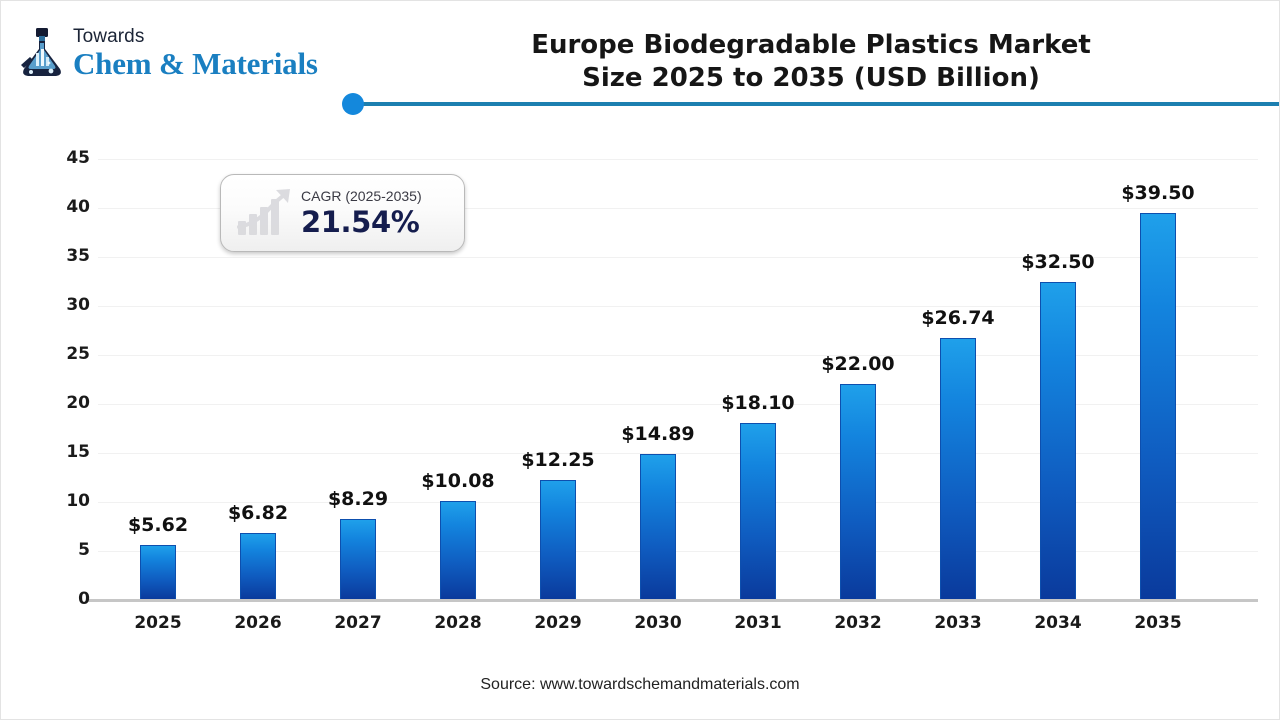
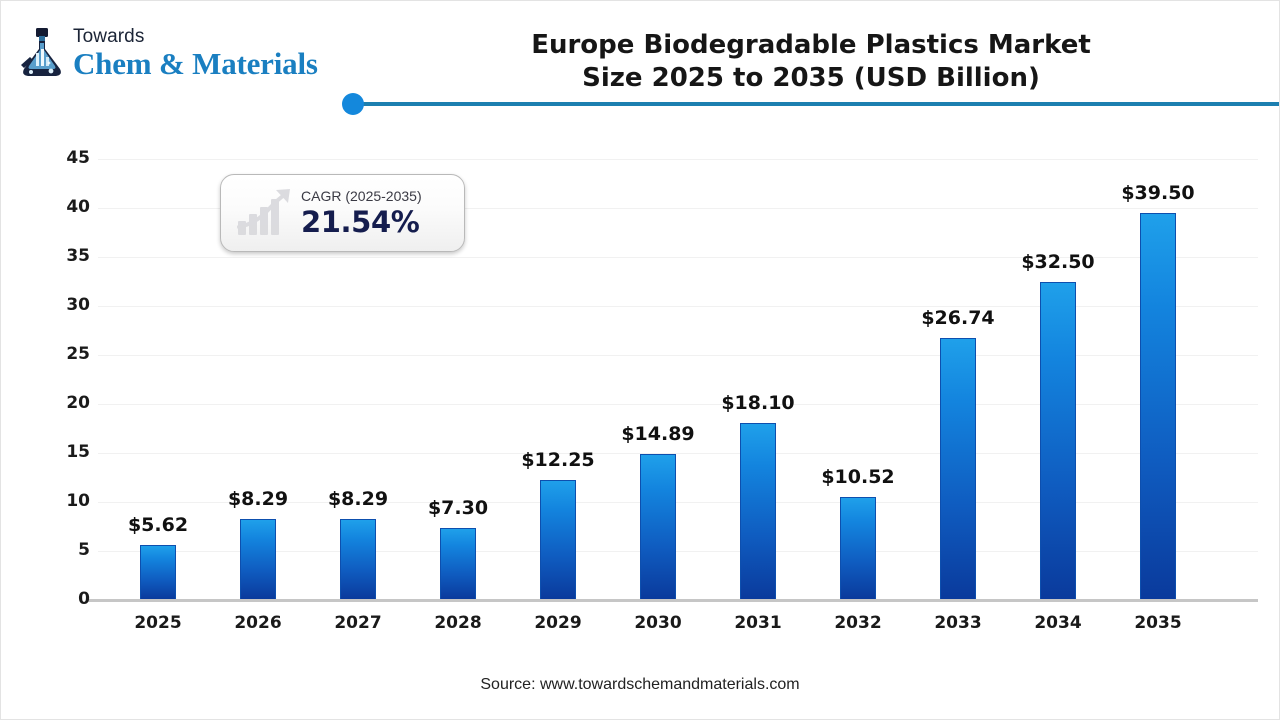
2026: $6.82 -> $8.29
2028: $10.08 -> $7.30
2032: $22.00 -> $10.52
